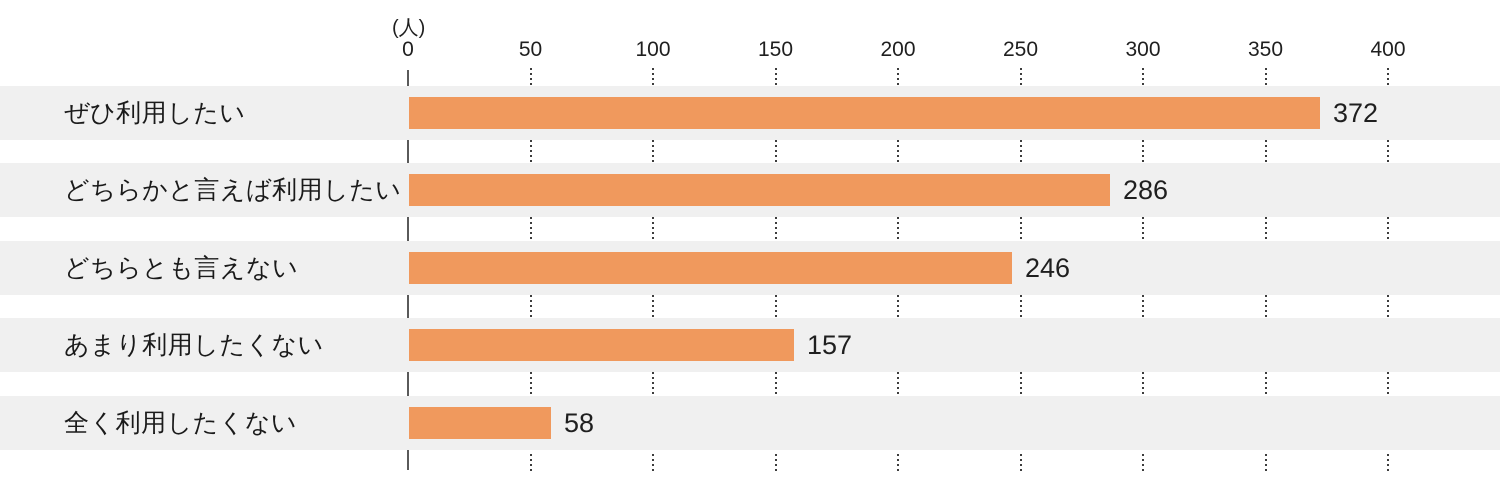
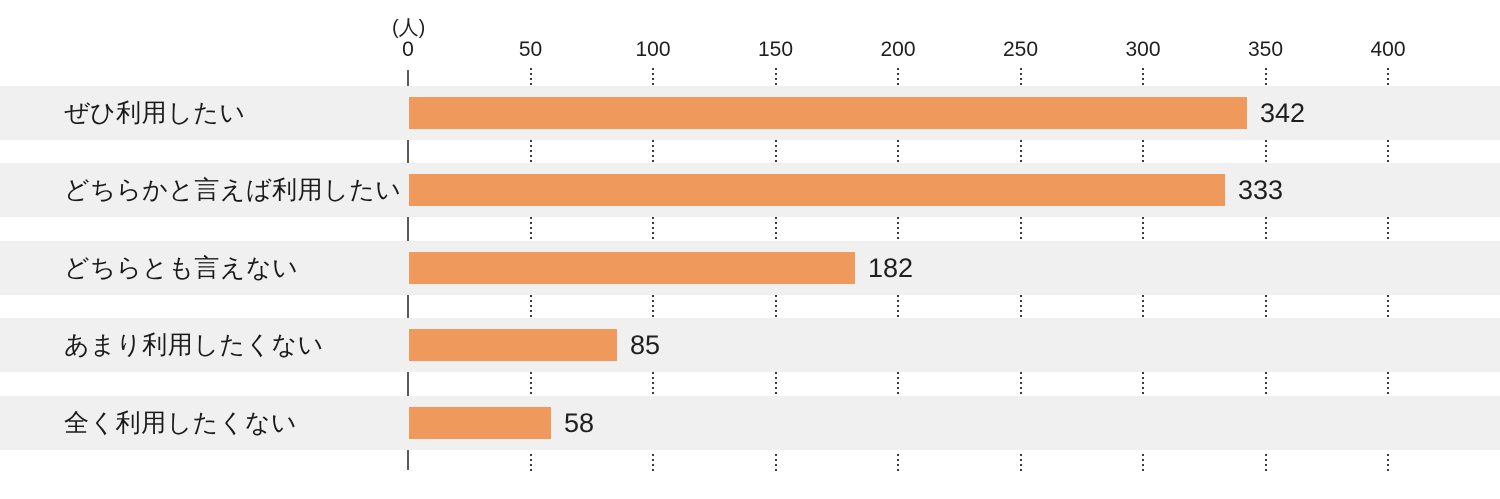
ぜひ利用したい: 372 -> 342
どちらかと言えば利用したい: 286 -> 333
どちらとも言えない: 246 -> 182
あまり利用したくない: 157 -> 85
